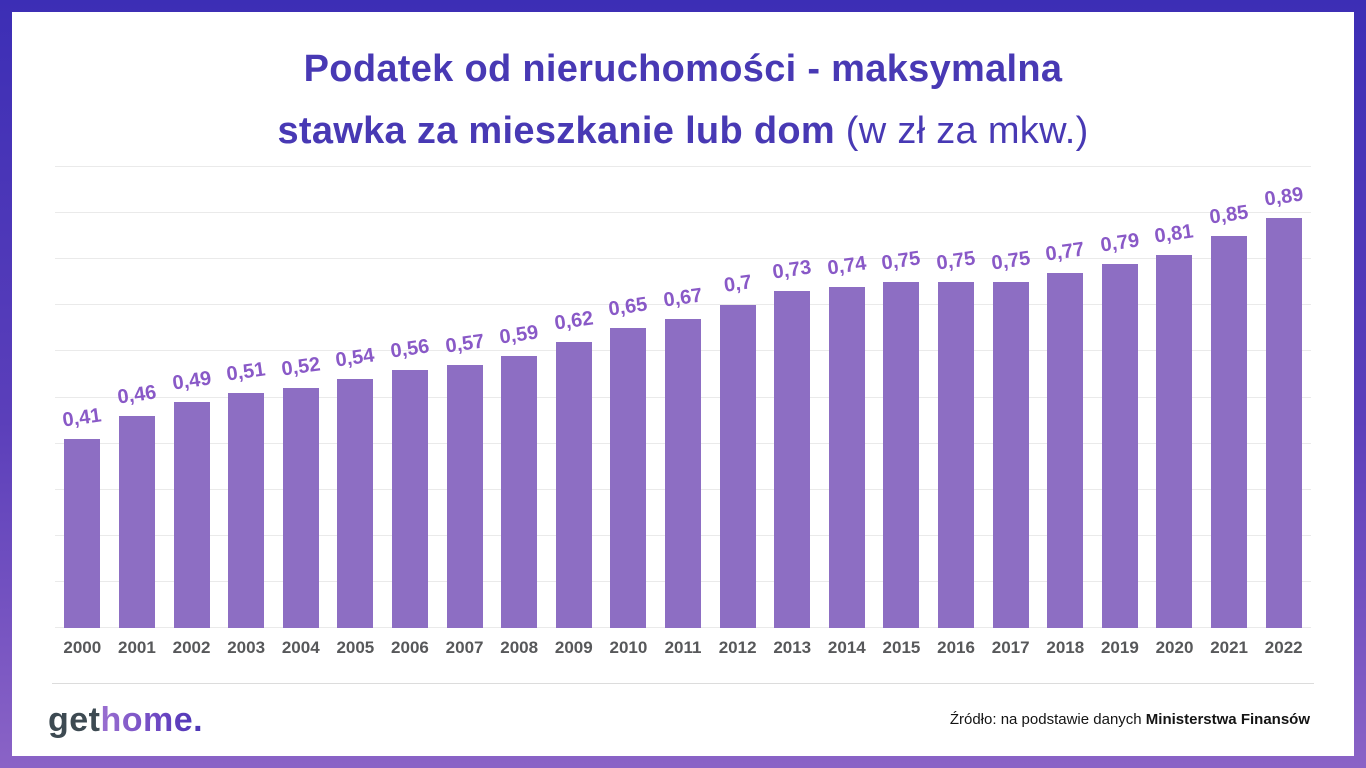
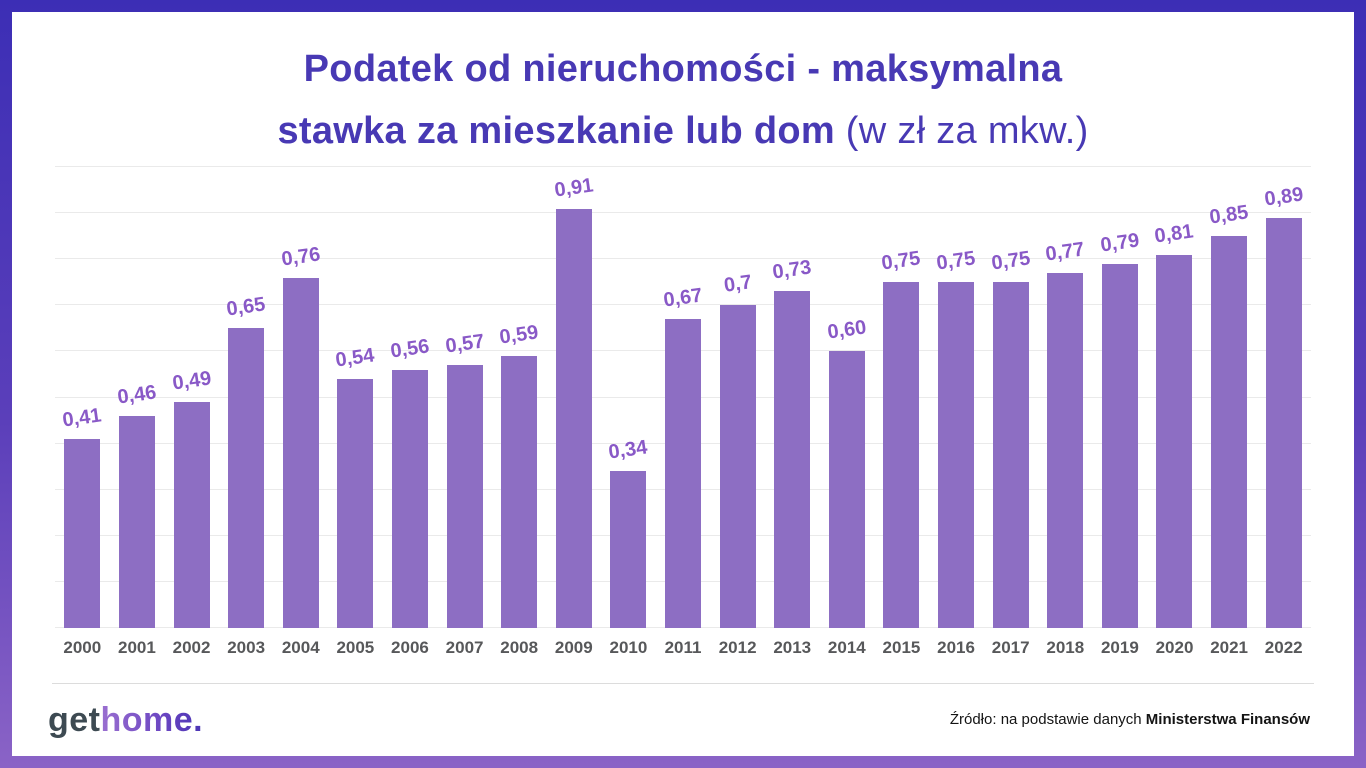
2003: 0,51 -> 0,65
2004: 0,52 -> 0,76
2009: 0,62 -> 0,91
2010: 0,65 -> 0,34
2014: 0,74 -> 0,60
